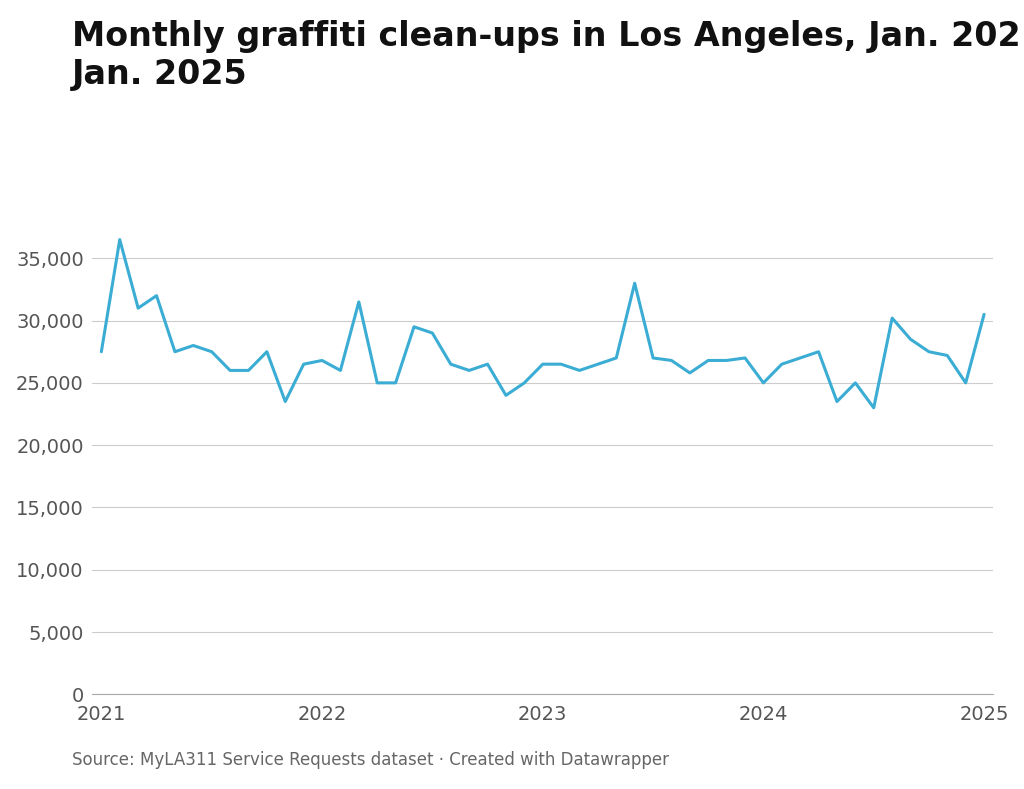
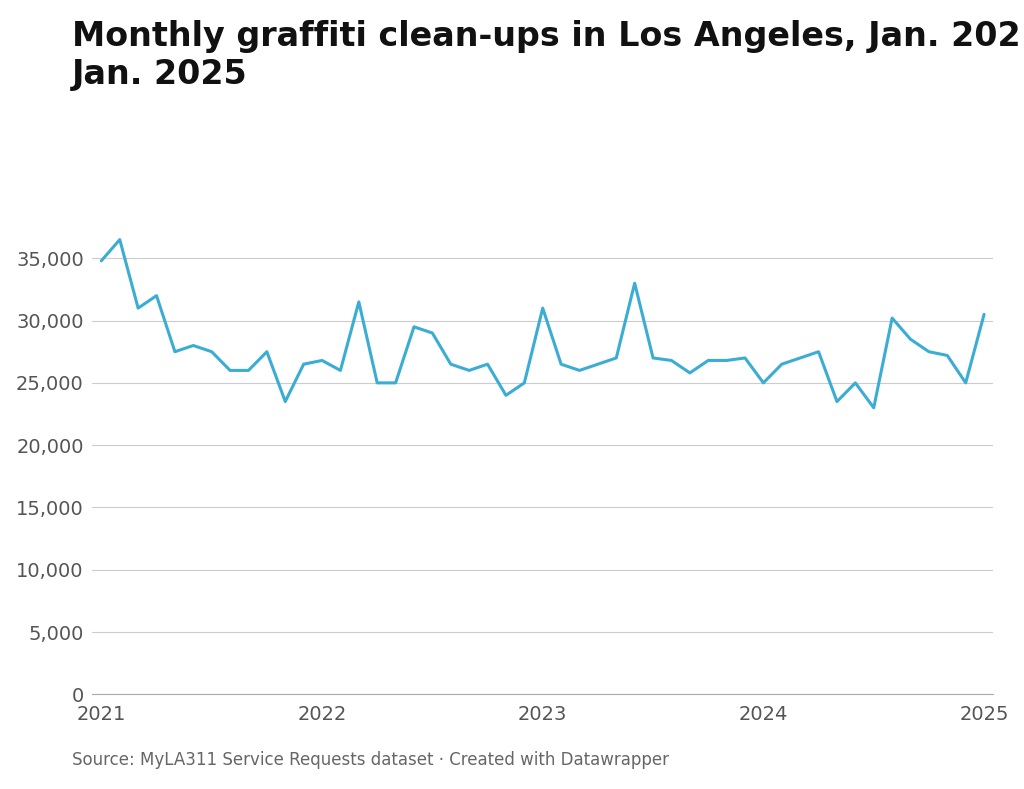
2021: 27,500 -> 34,800
2023: 26,500 -> 31,000
